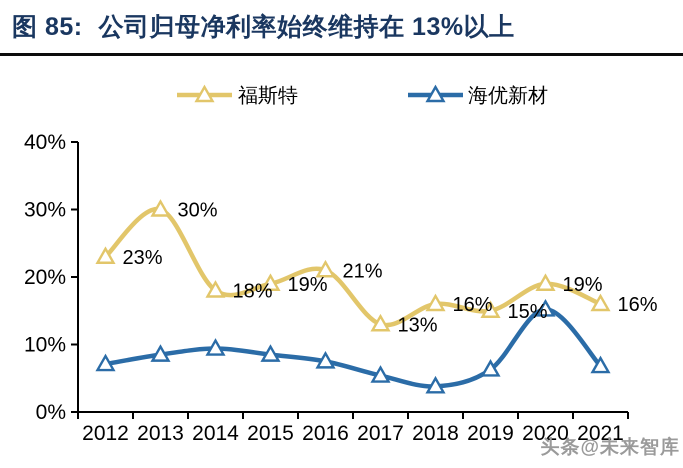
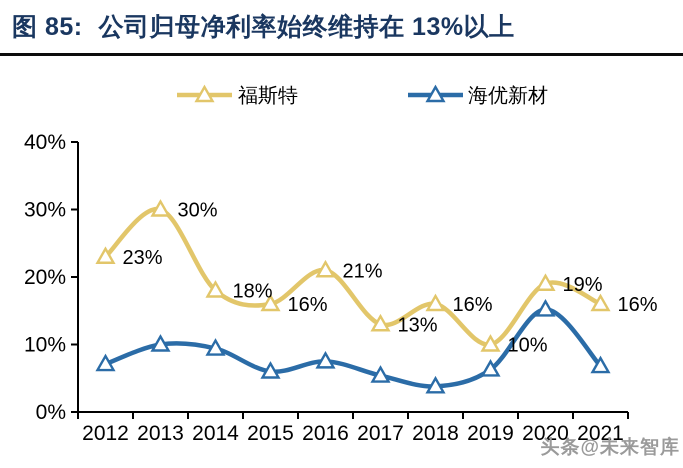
海优新材/2013: 8% -> 10%
福斯特/2015: 19% -> 16%
海优新材/2015: 8% -> 6%
福斯特/2019: 15% -> 10%
